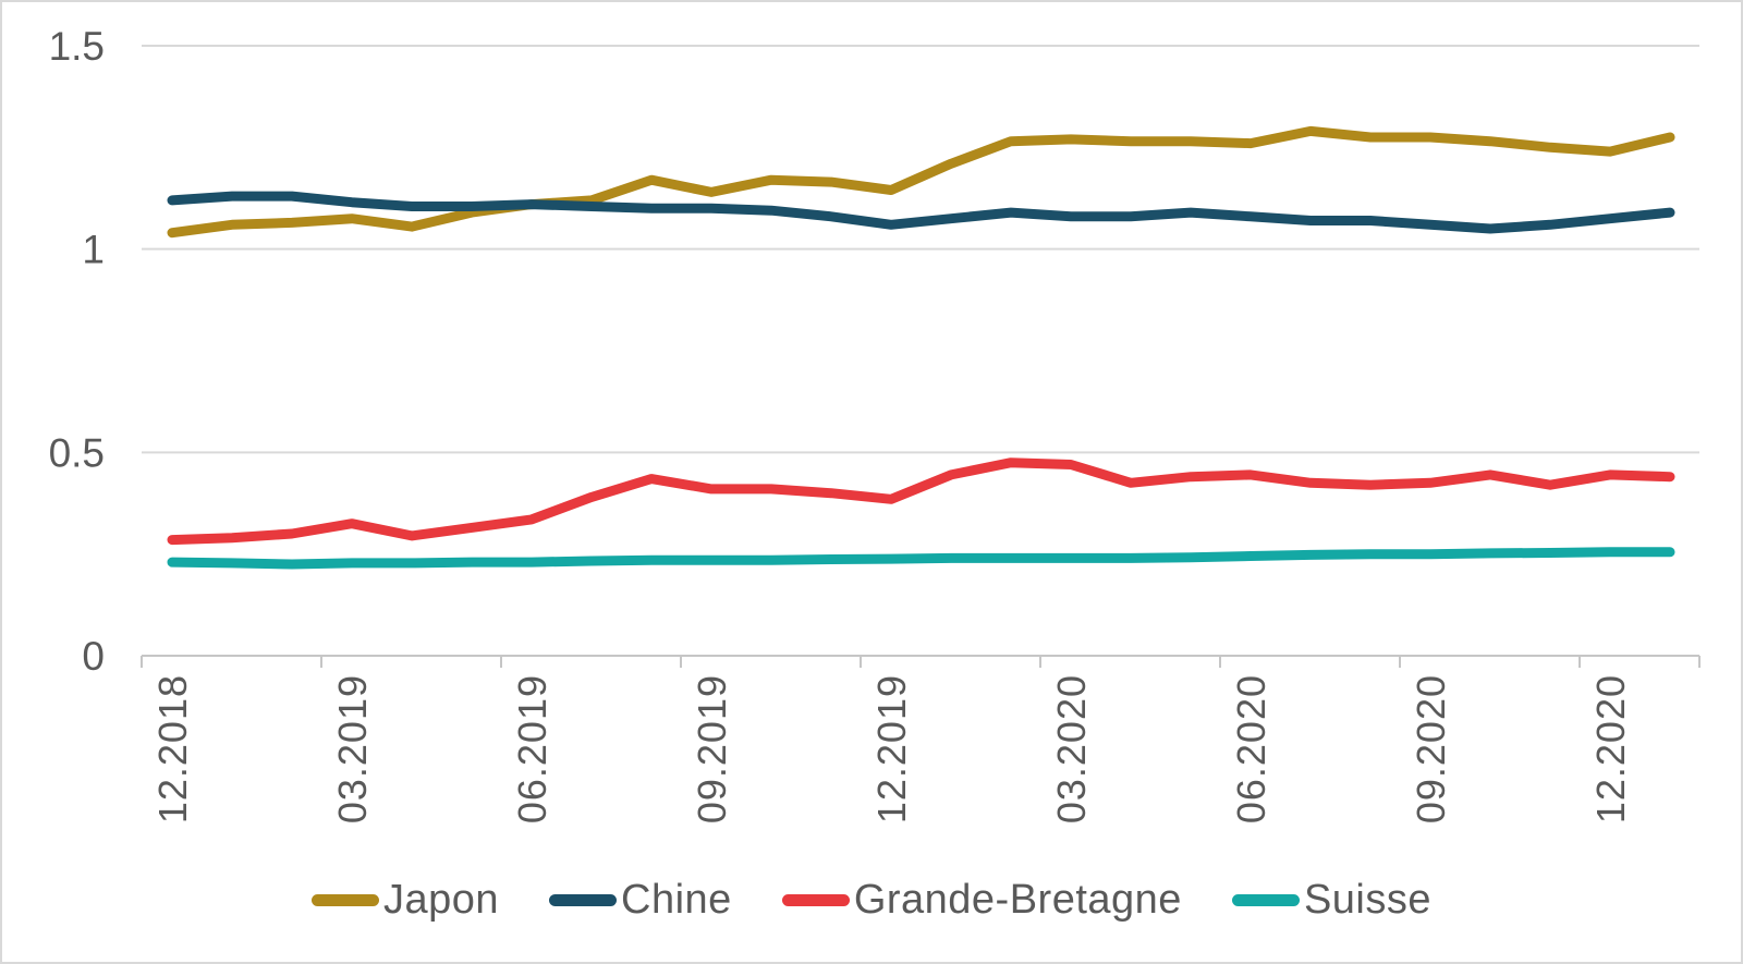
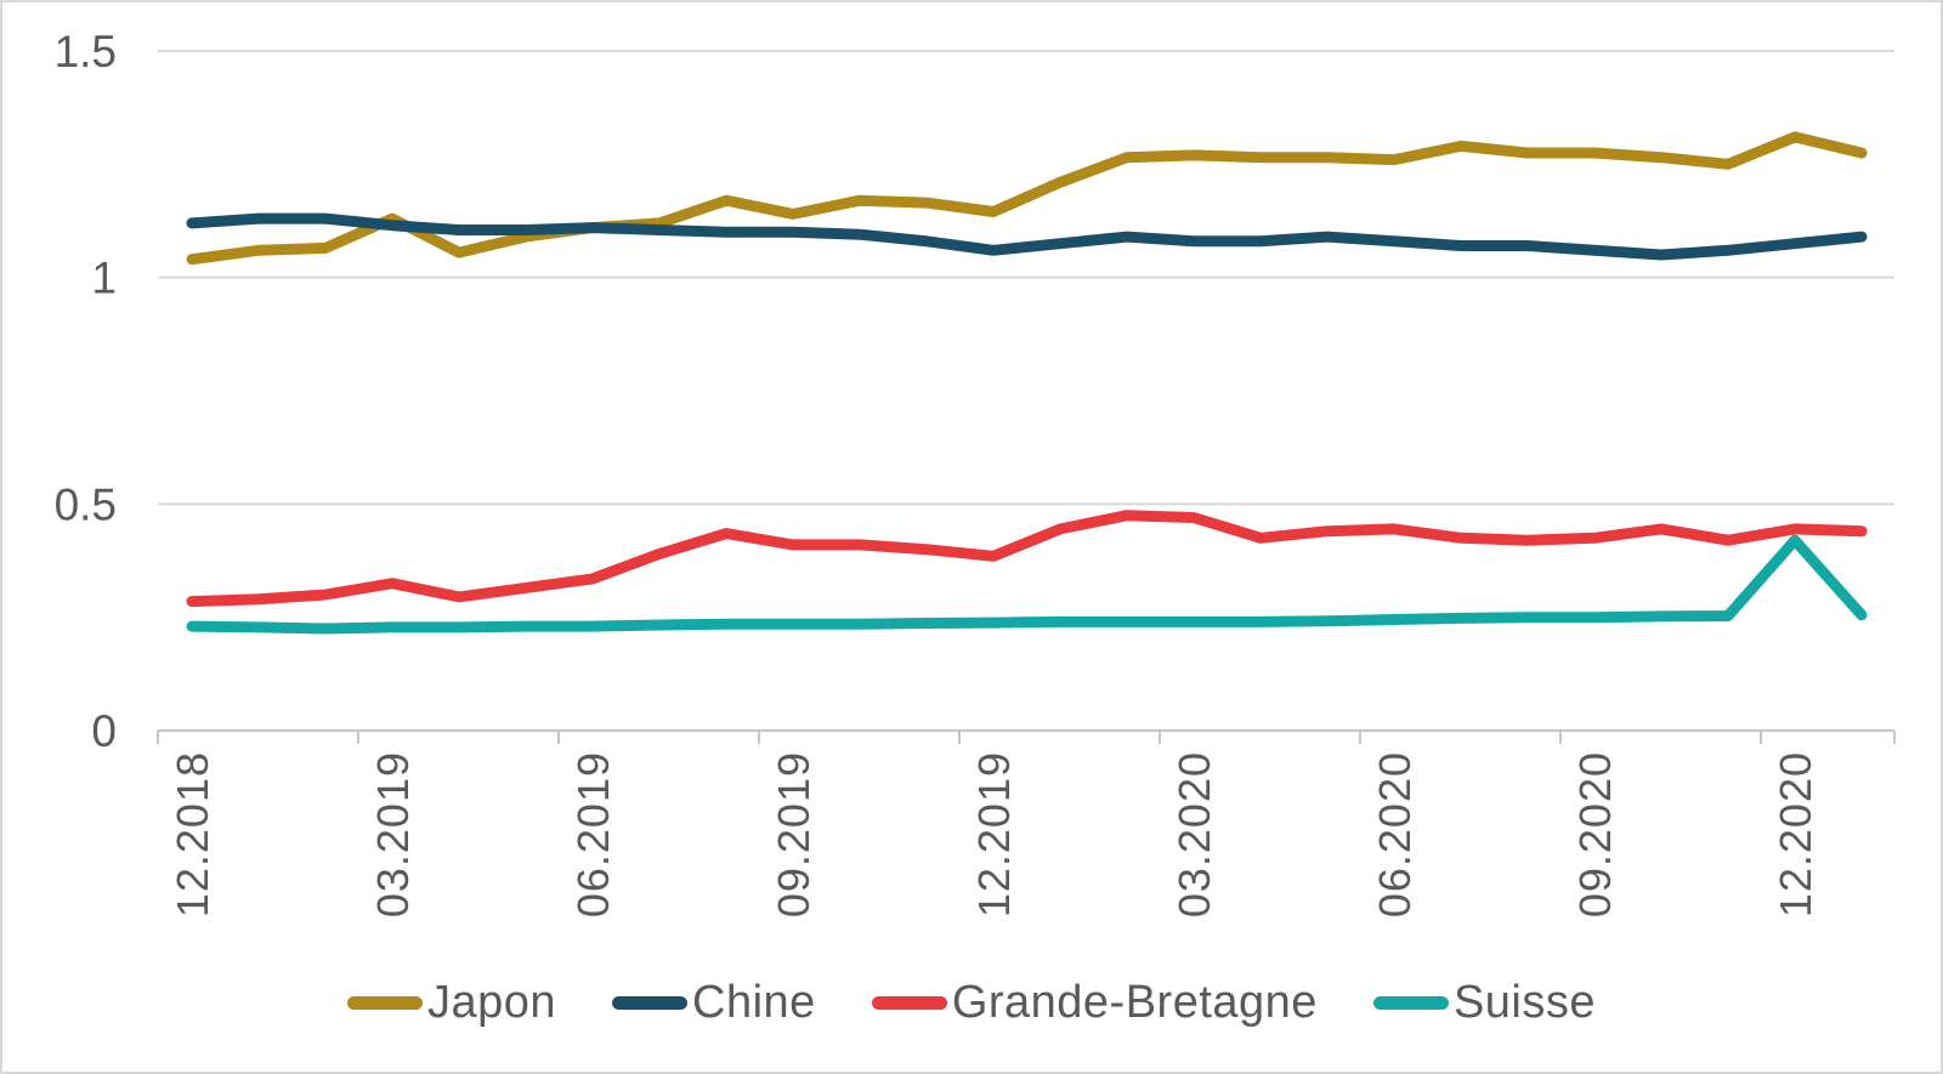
Japon/03.2019: 1.07 -> 1.13
Japon/12.2020: 1.24 -> 1.31
Suisse/12.2020: 0.26 -> 0.42
